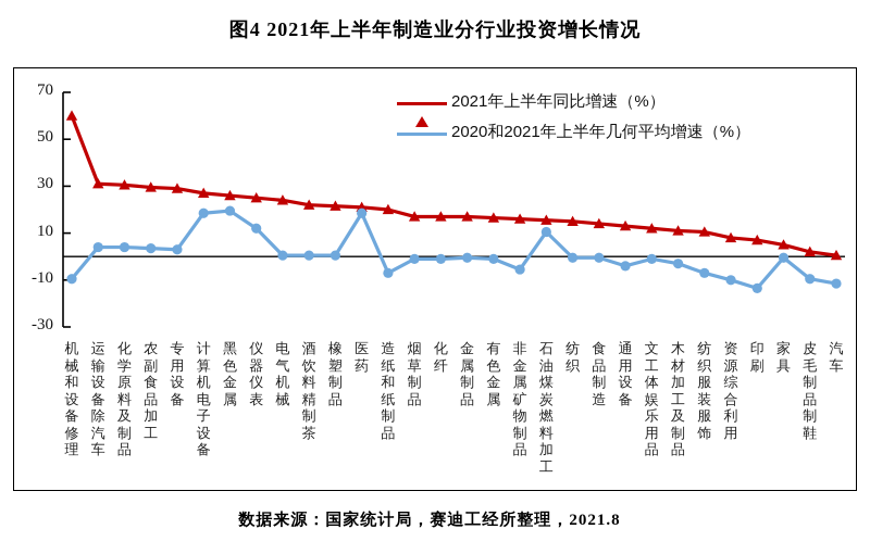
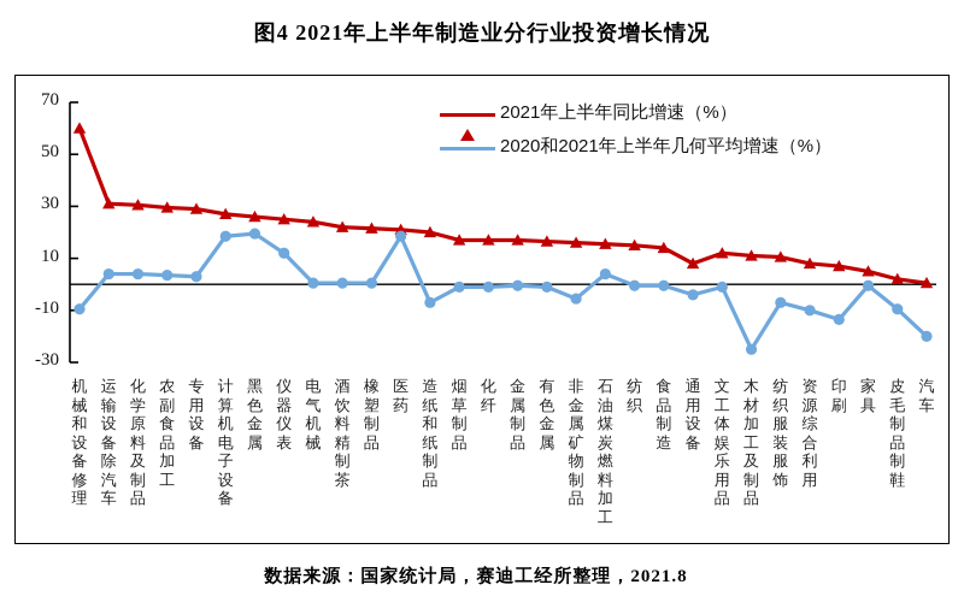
2020和2021年上半年几何平均增速（%）/石油煤炭燃料加工: 10 -> 4
2021年上半年同比增速（%）/通用设备: 13 -> 8
2020和2021年上半年几何平均增速（%）/木材加工及制品: -3 -> -25
2020和2021年上半年几何平均增速（%）/汽车: -12 -> -20
